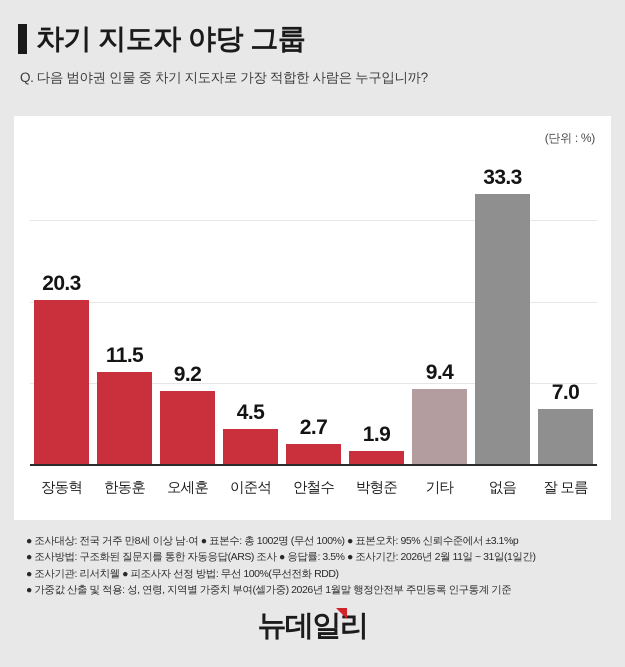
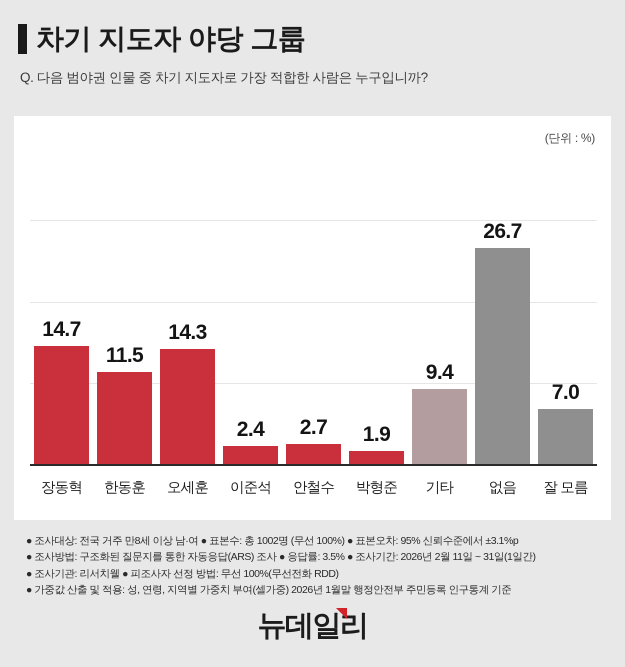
장동혁: 20.3 -> 14.7
오세훈: 9.2 -> 14.3
이준석: 4.5 -> 2.4
없음: 33.3 -> 26.7
